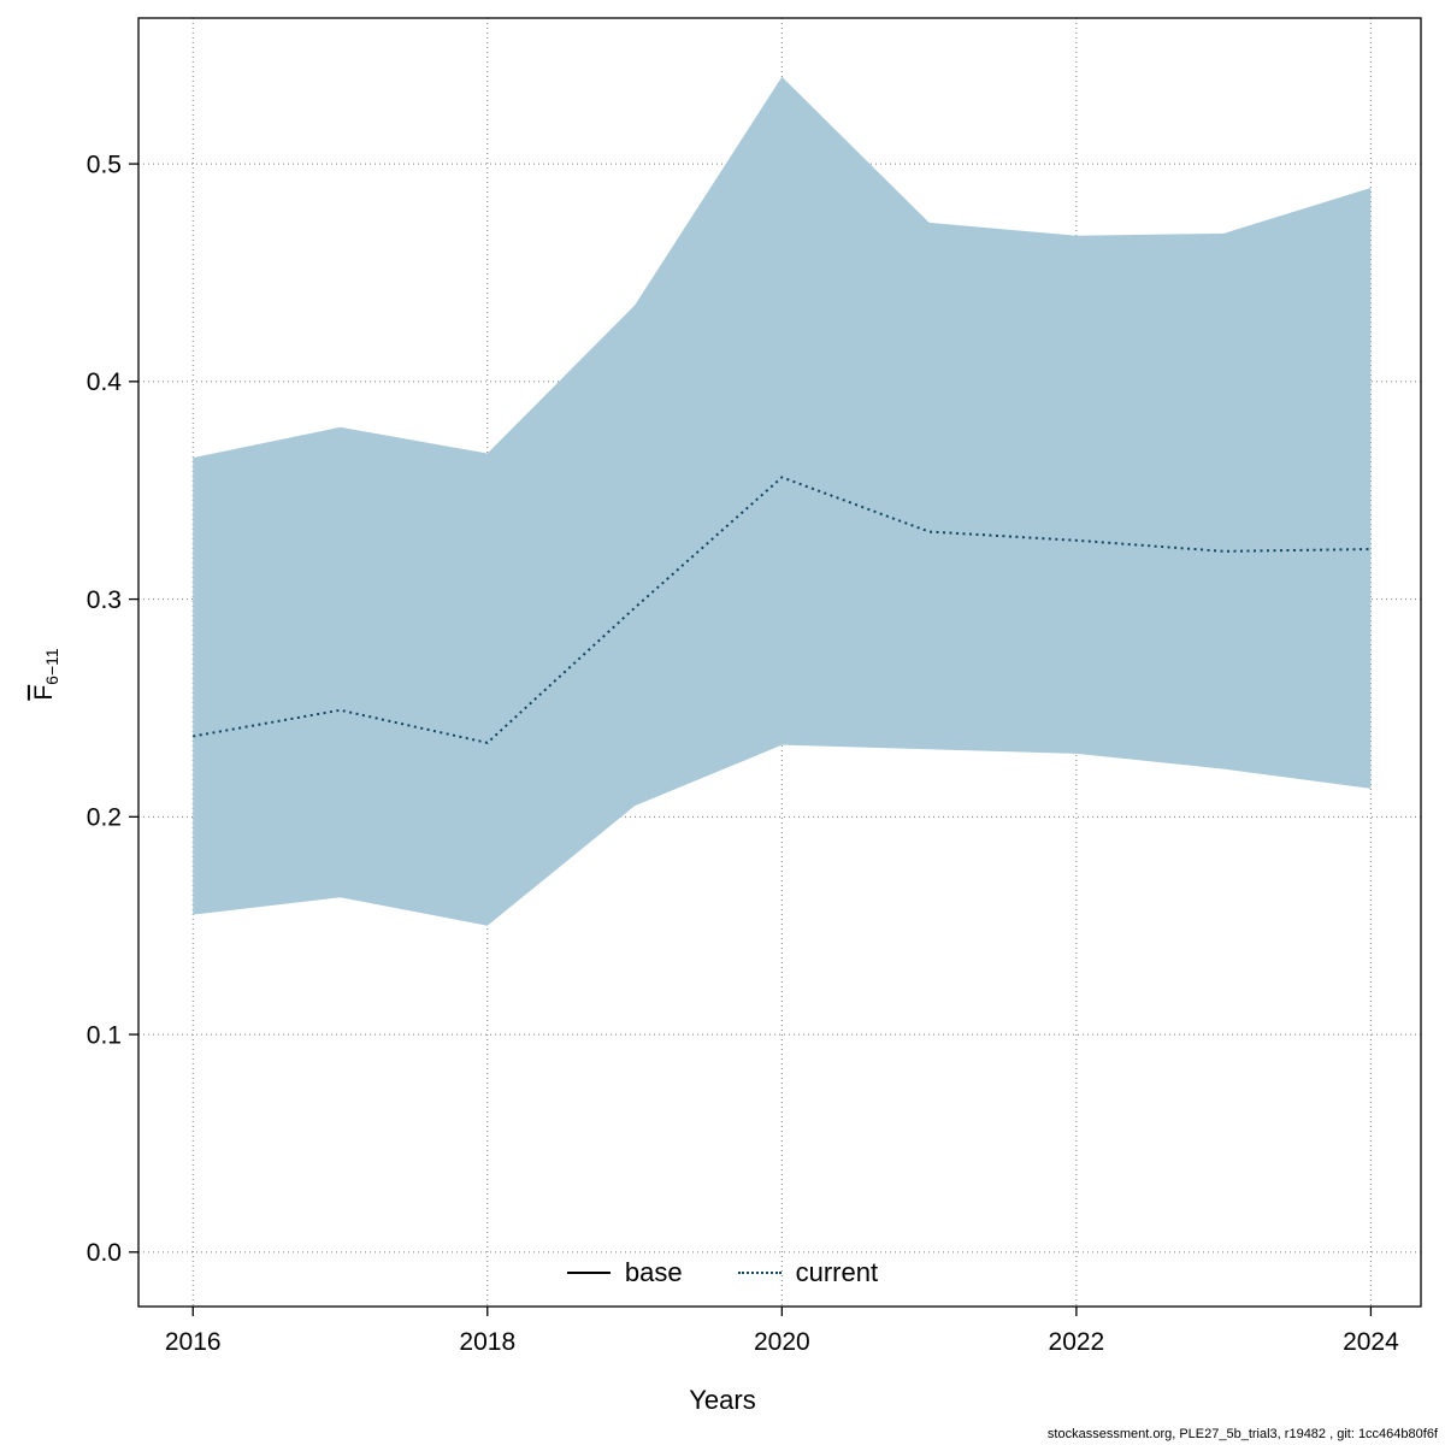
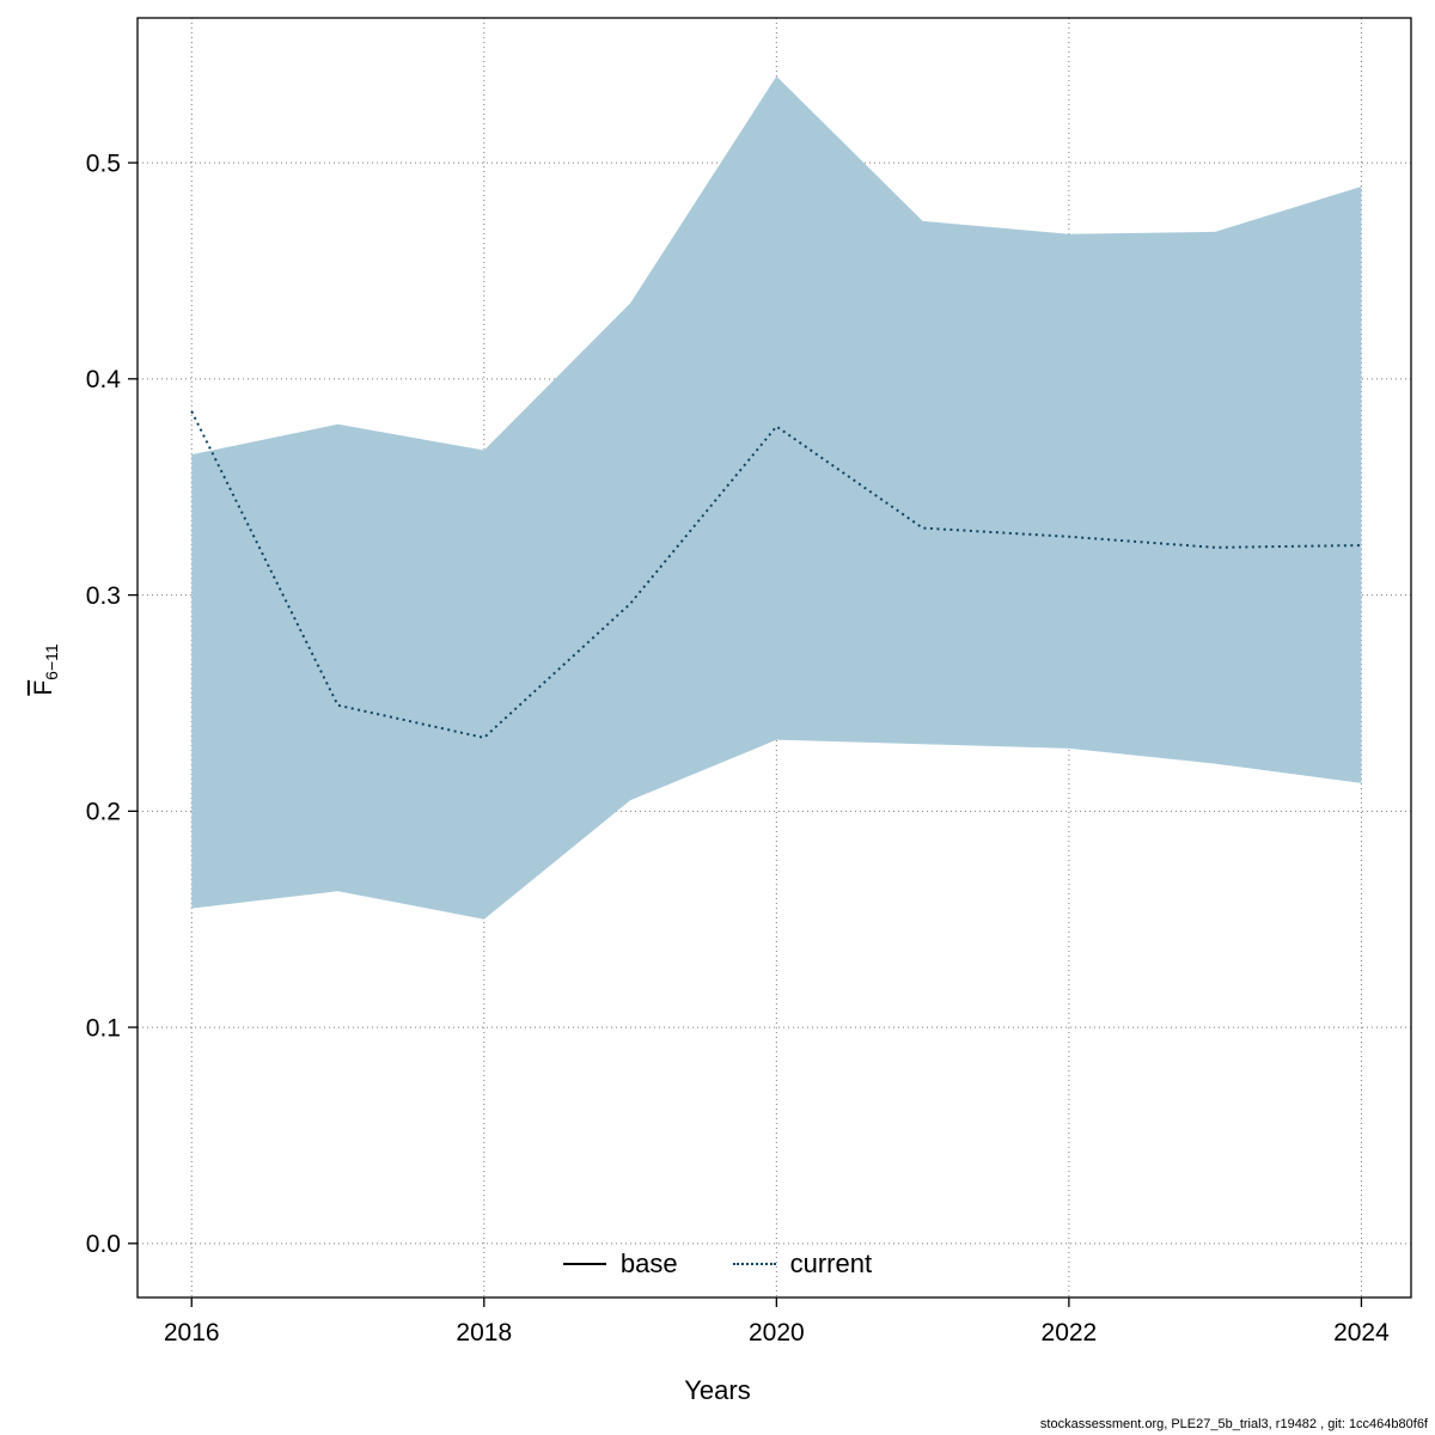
2016: 0.237 -> 0.385
2020: 0.356 -> 0.378
